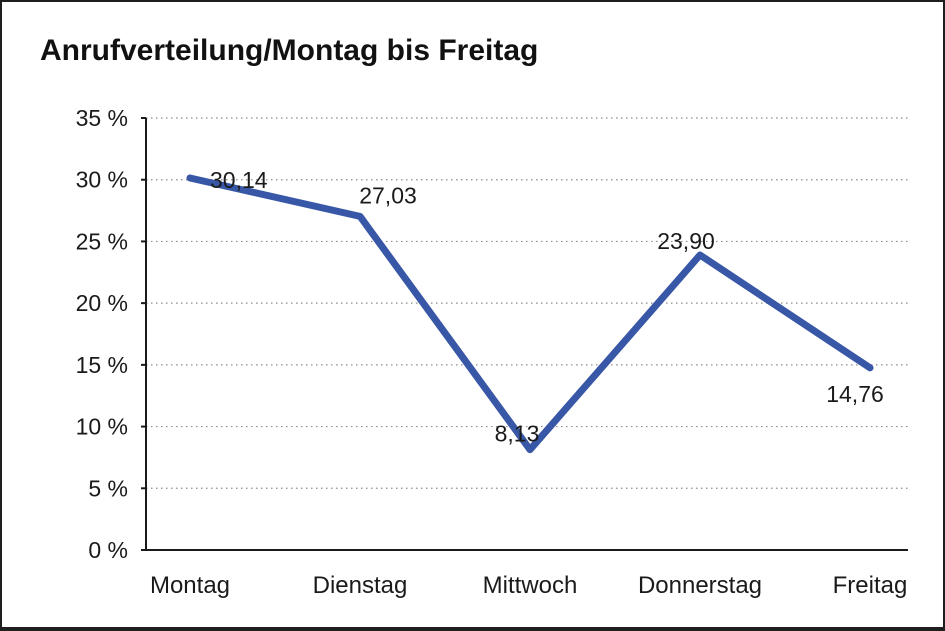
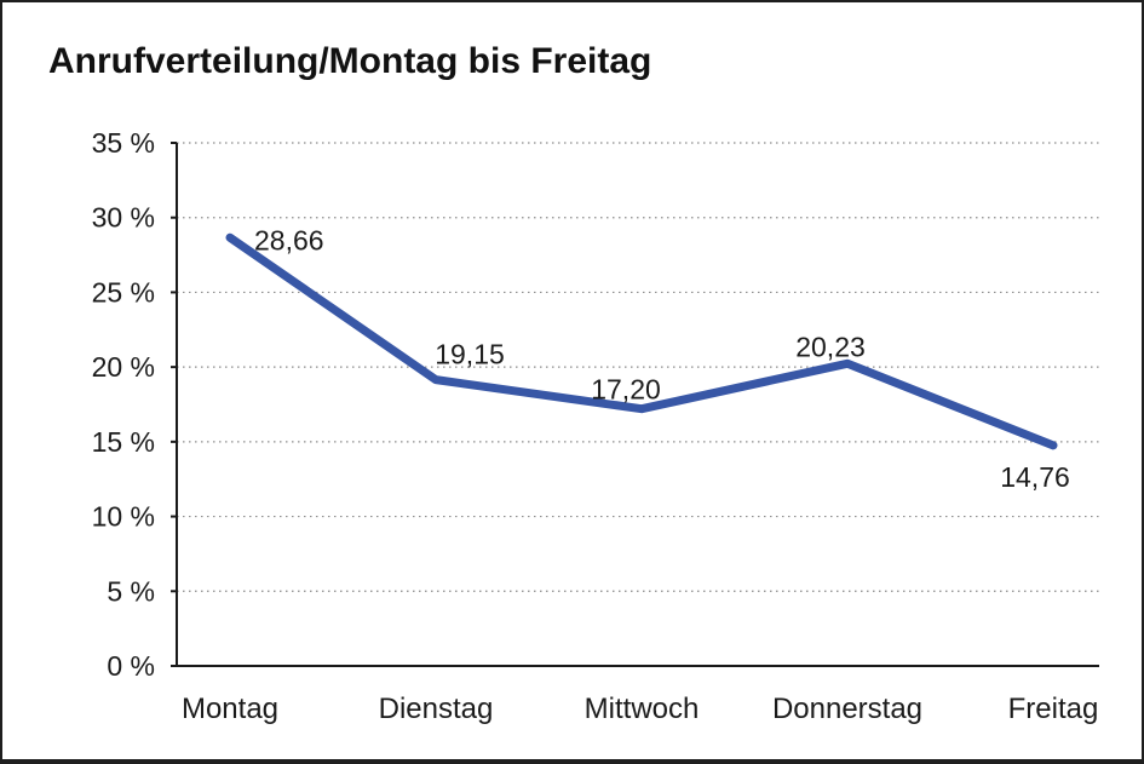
Montag: 30,14 -> 28,66
Dienstag: 27,03 -> 19,15
Mittwoch: 8,13 -> 17,20
Donnerstag: 23,90 -> 20,23
